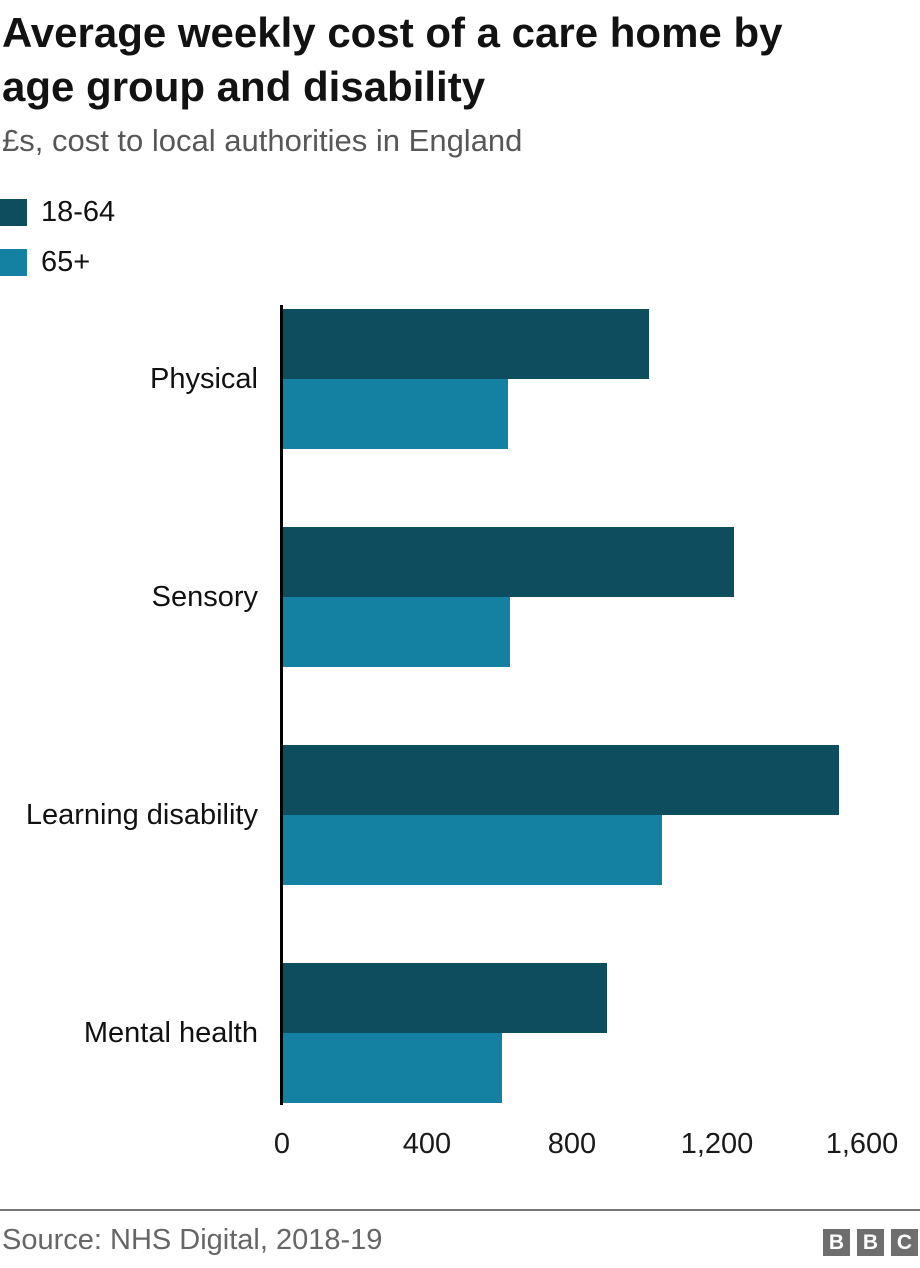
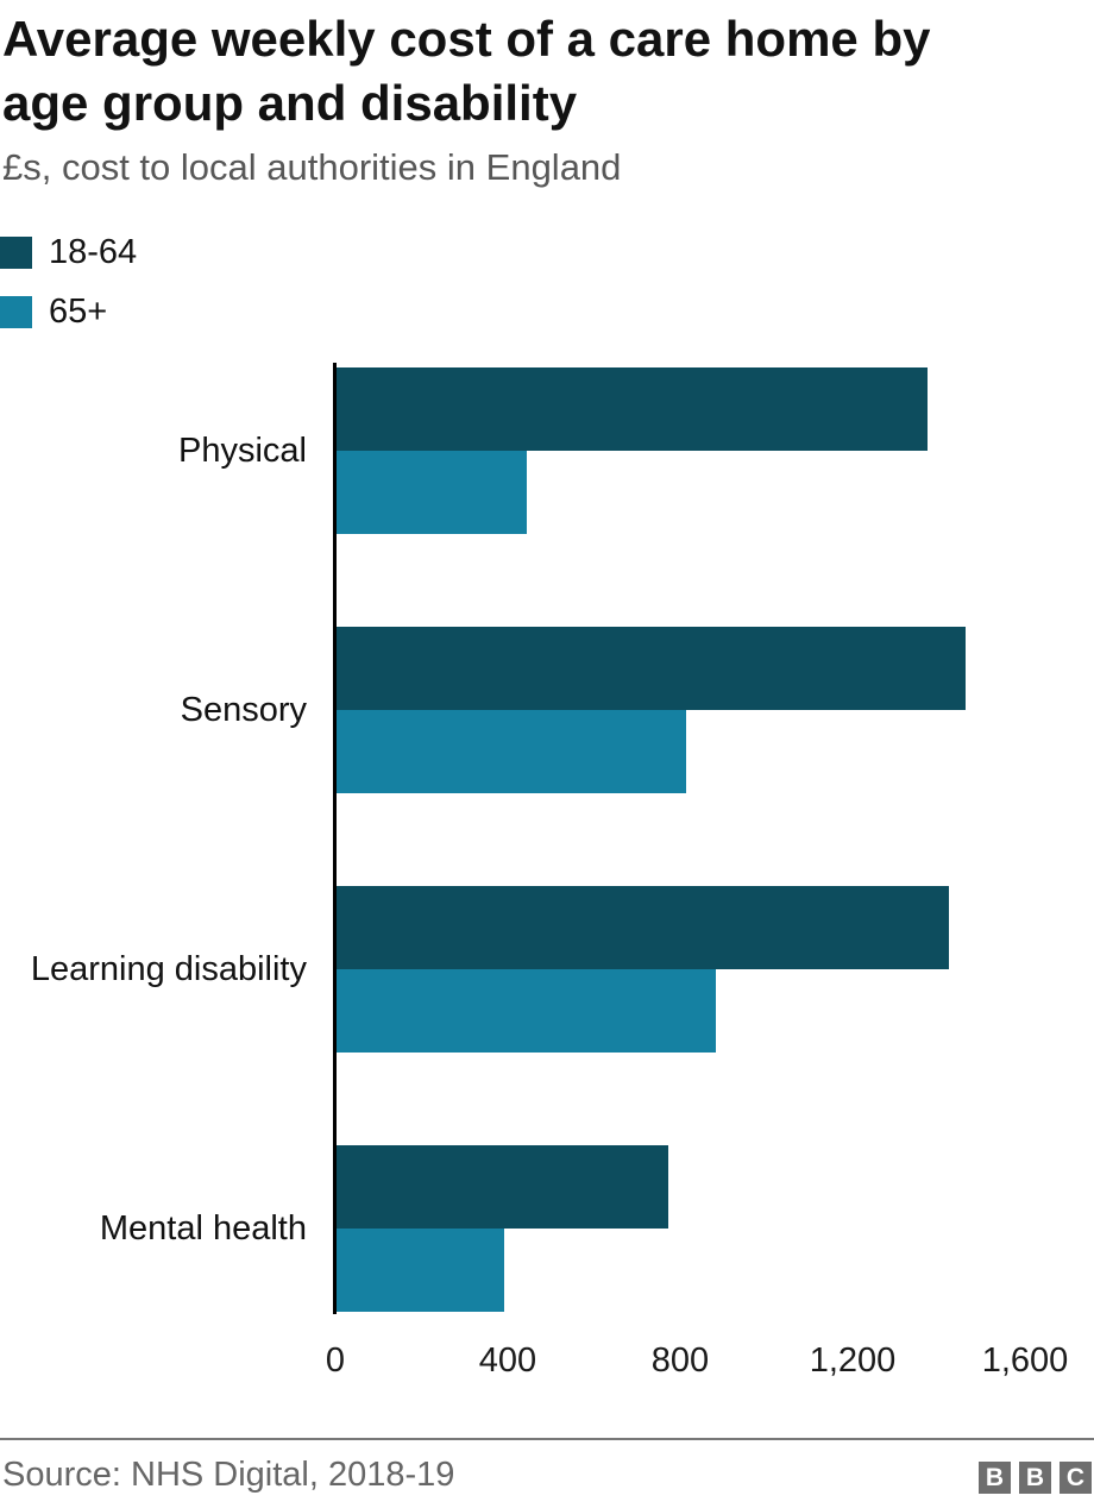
18-64/Physical: 1010 -> 1370
65+/Physical: 620 -> 440
18-64/Sensory: 1240 -> 1460
65+/Sensory: 620 -> 810
18-64/Learning disability: 1540 -> 1420
65+/Learning disability: 1040 -> 880
18-64/Mental health: 900 -> 770
65+/Mental health: 600 -> 390
